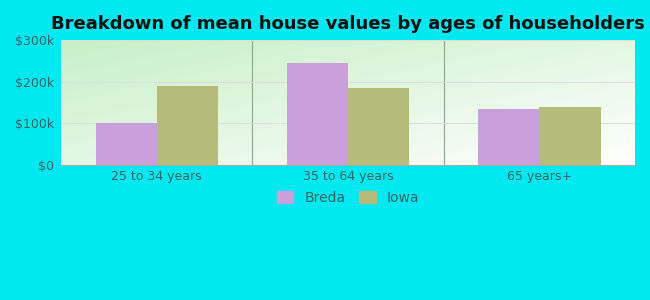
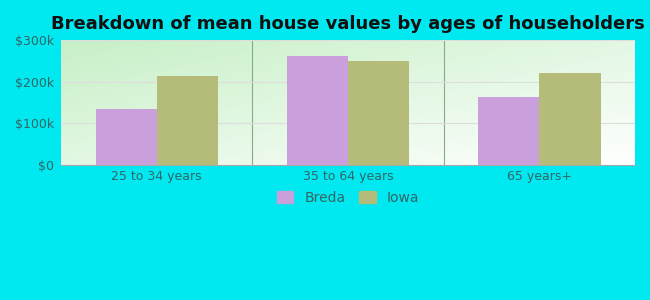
Breda/25 to 34 years: $100k -> $135k
Iowa/25 to 34 years: $190k -> $213k
Breda/35 to 64 years: $245k -> $262k
Iowa/35 to 64 years: $185k -> $250k
Breda/65 years+: $135k -> $163k
Iowa/65 years+: $140k -> $222k
